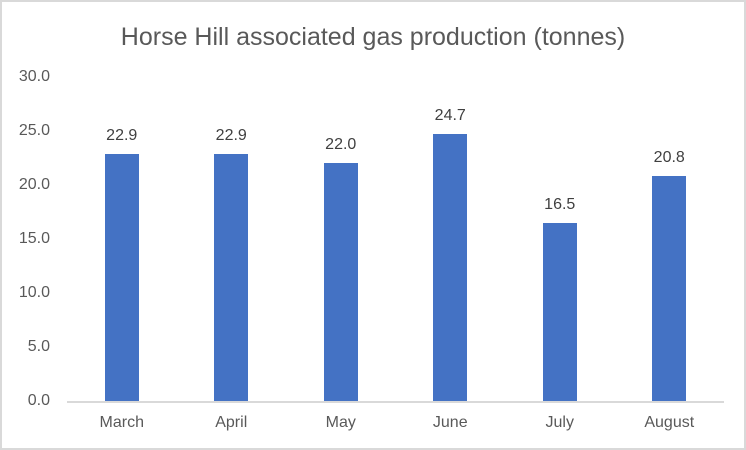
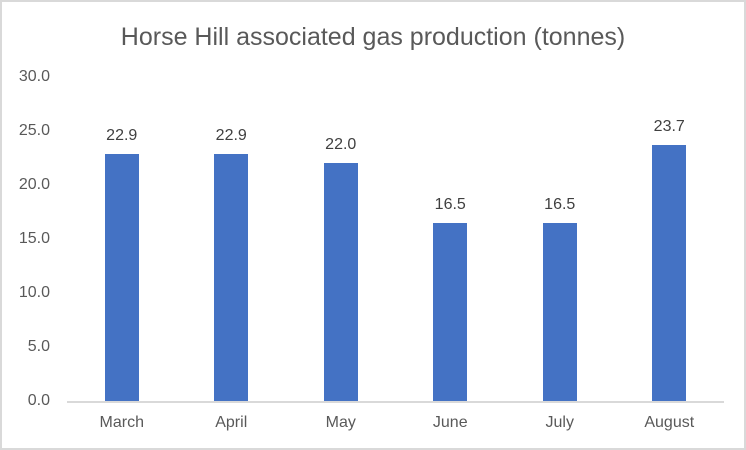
June: 24.7 -> 16.5
August: 20.8 -> 23.7
